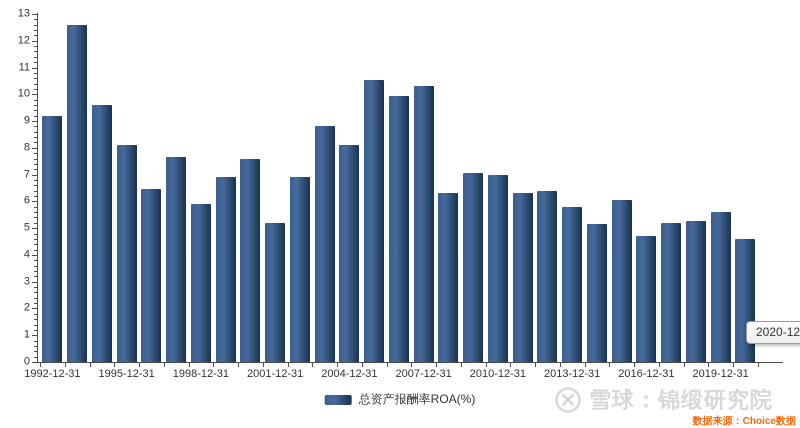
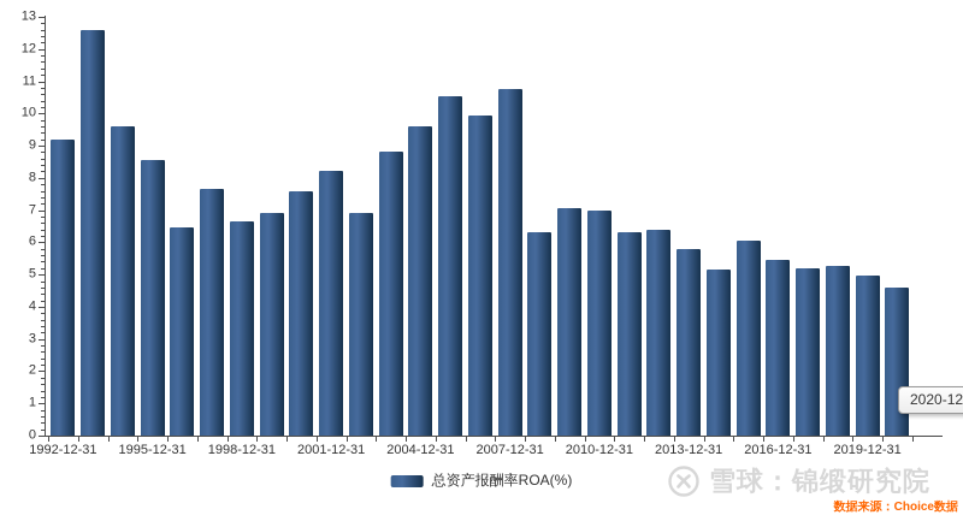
1995-12-31: 8.1 -> 8.6
1998-12-31: 5.9 -> 6.7
2001-12-31: 5.2 -> 8.2
2004-12-31: 8.1 -> 9.6
2007-12-31: 10.3 -> 10.8
2016-12-31: 4.7 -> 5.5
2019-12-31: 5.6 -> 5.0
